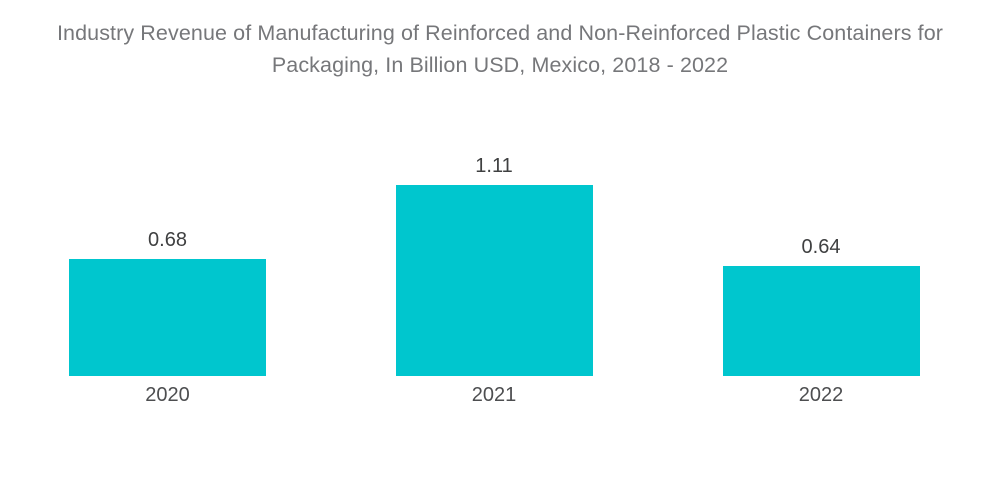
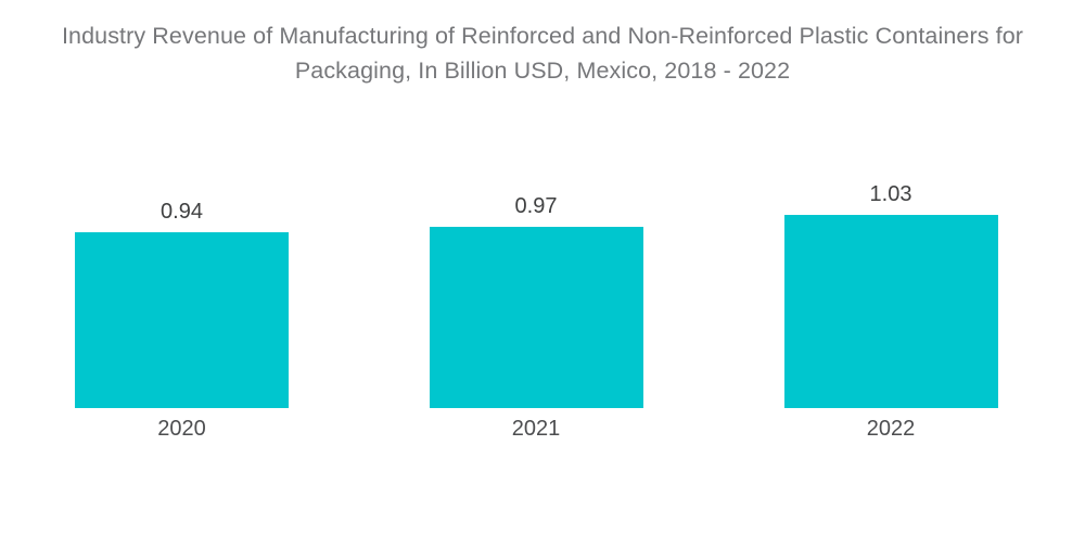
2020: 0.68 -> 0.94
2021: 1.11 -> 0.97
2022: 0.64 -> 1.03
